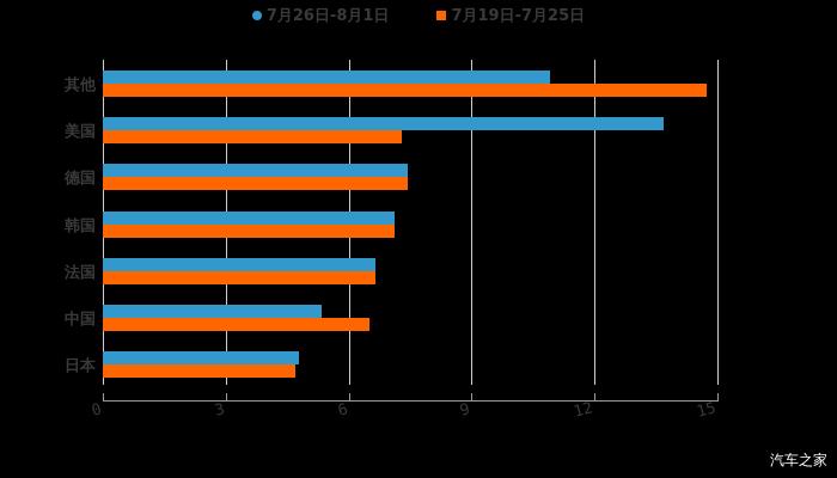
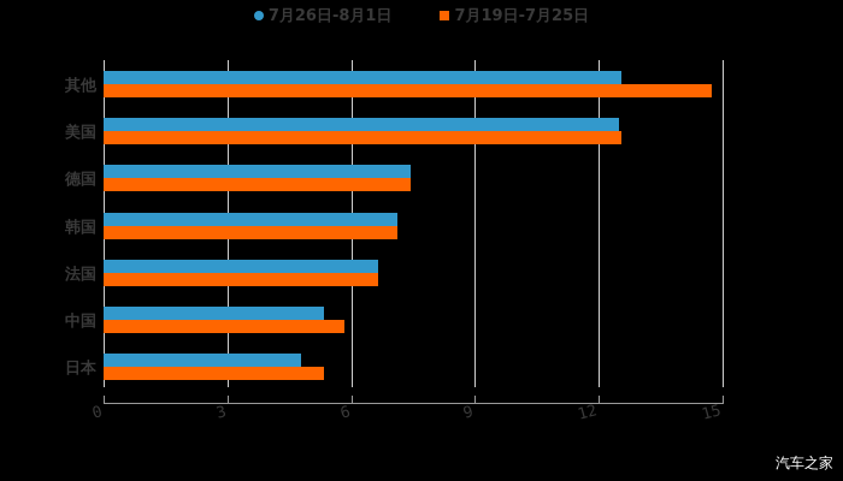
7月26日-8月1日/其他: 10.9 -> 12.6
7月26日-8月1日/美国: 13.7 -> 12.5
7月19日-7月25日/美国: 7.3 -> 12.6
7月19日-7月25日/中国: 6.5 -> 5.8
7月19日-7月25日/日本: 4.7 -> 5.3
